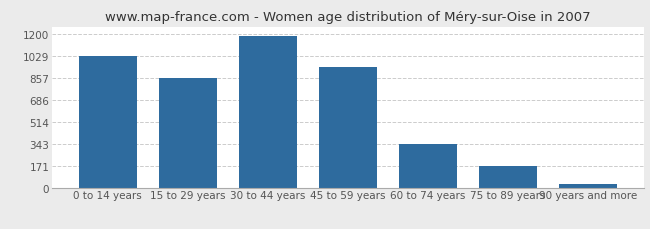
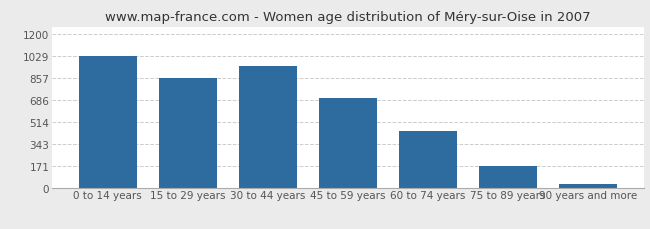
30 to 44 years: 1190 -> 950
45 to 59 years: 940 -> 700
60 to 74 years: 340 -> 440
